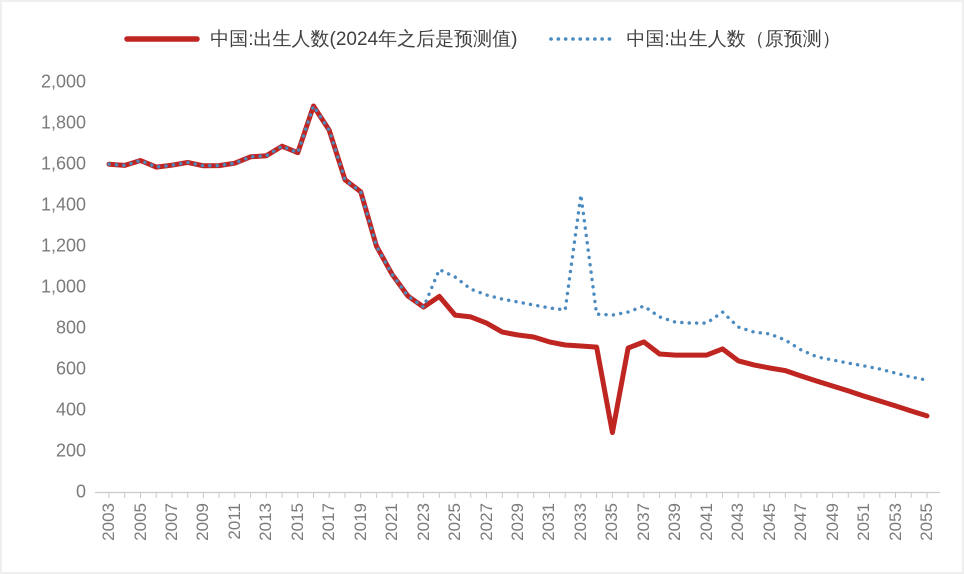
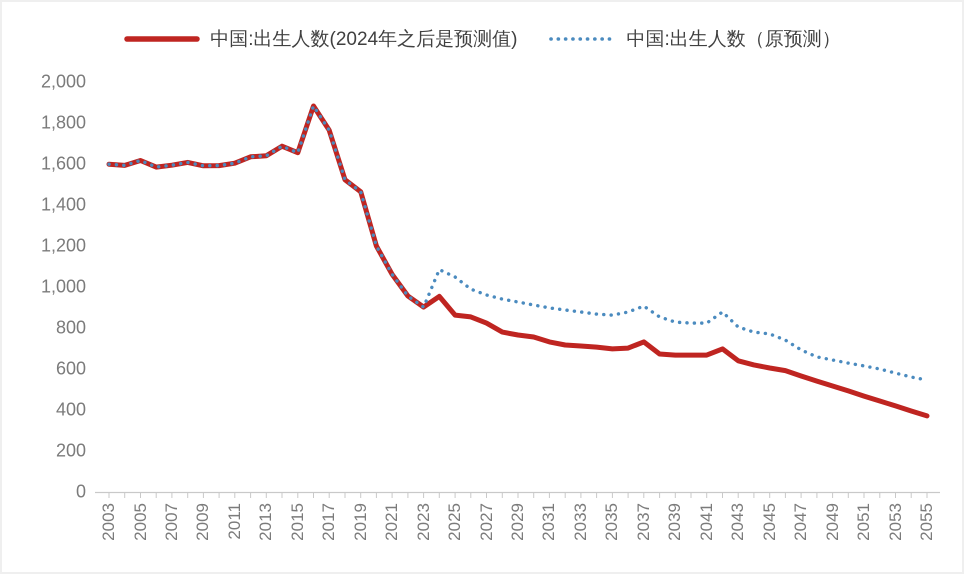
中国:出生人数（原预测）/2033: 1450 -> 880
中国:出生人数(2024年之后是预测值)/2035: 290 -> 700
